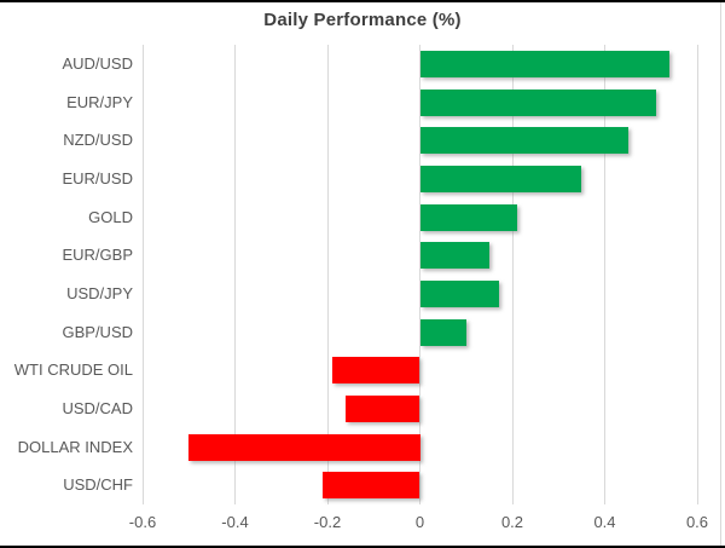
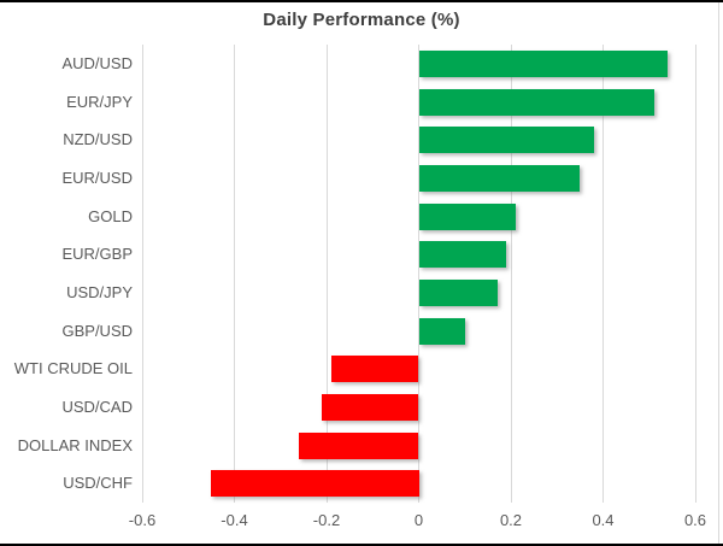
NZD/USD: 0.45 -> 0.38
EUR/GBP: 0.15 -> 0.19
USD/CAD: -0.16 -> -0.21
DOLLAR INDEX: -0.50 -> -0.26
USD/CHF: -0.21 -> -0.45
